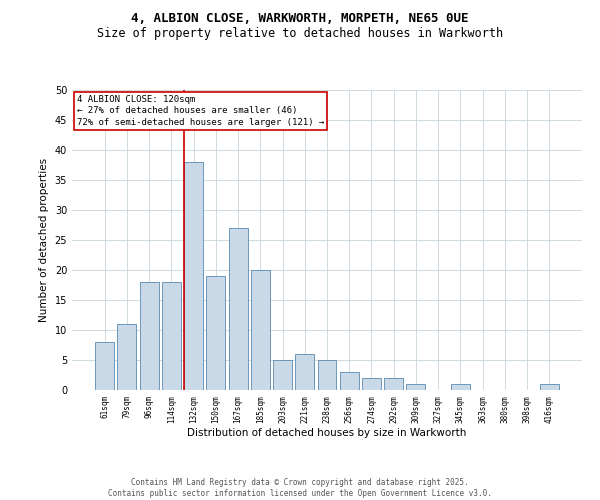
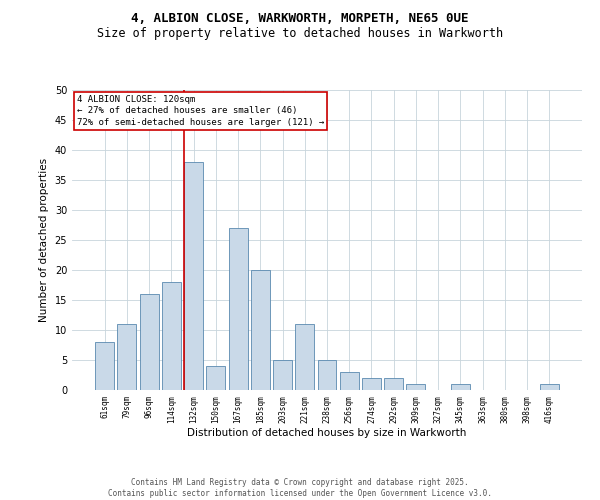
96sqm: 18 -> 16
150sqm: 19 -> 4
221sqm: 6 -> 11
